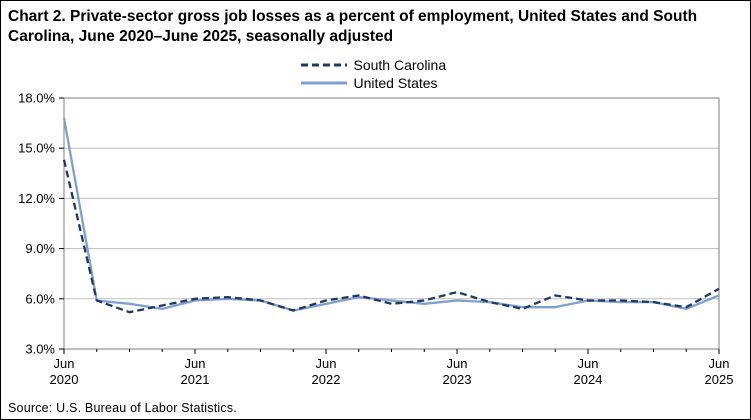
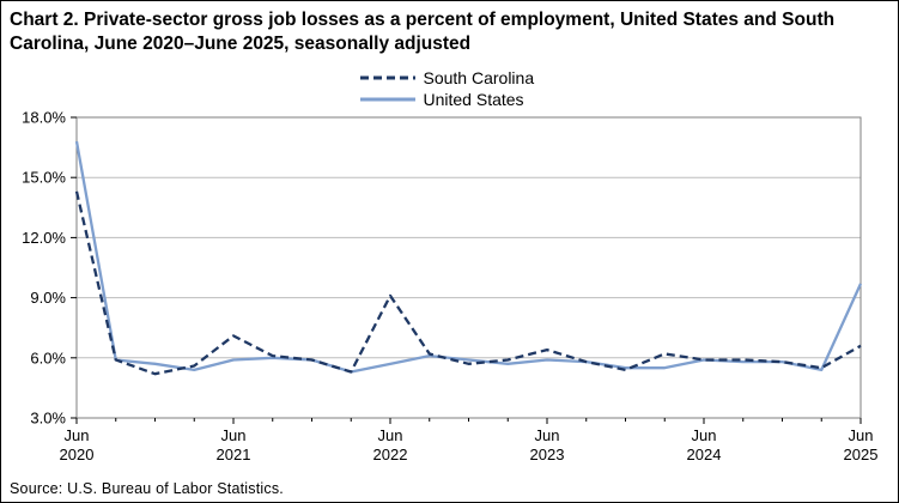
South Carolina/Jun 2021: 6.0% -> 7.1%
South Carolina/Jun 2022: 5.9% -> 9.1%
United States/Jun 2025: 6.2% -> 9.7%
